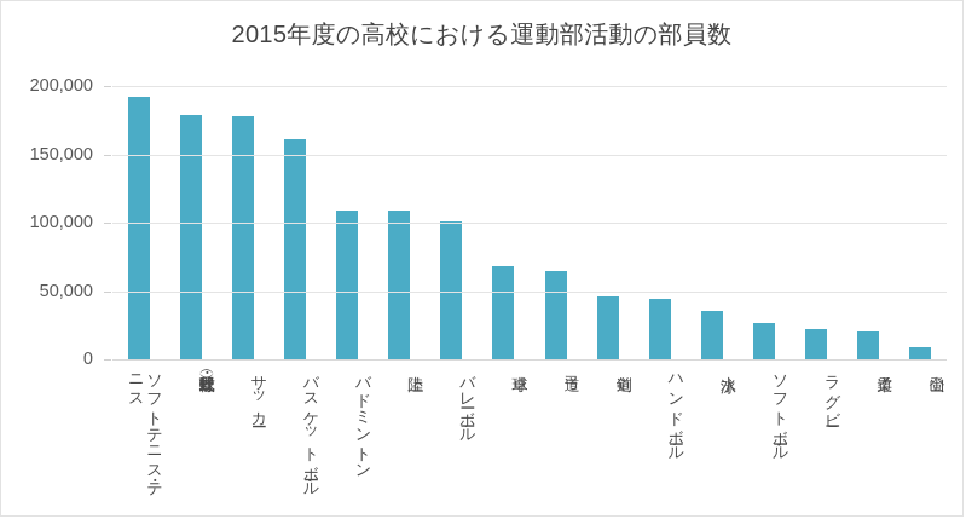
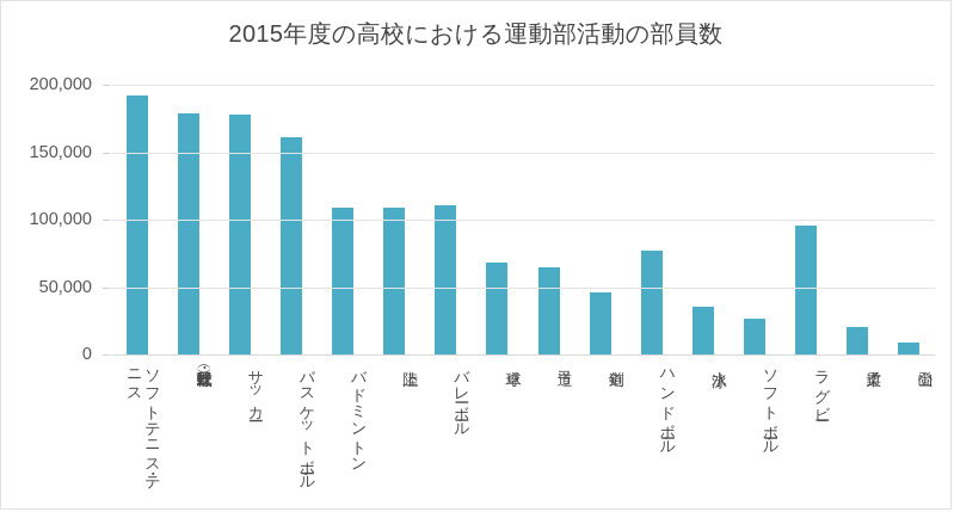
バレーボール: 101000 -> 111000
ハンドボール: 44000 -> 77000
ラグビー: 22000 -> 96000
